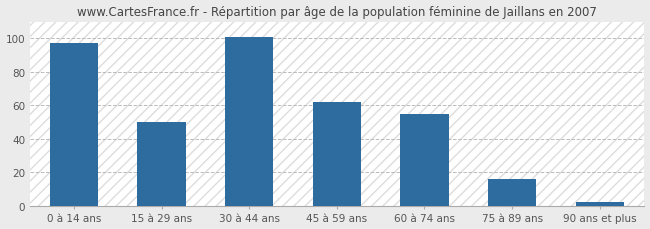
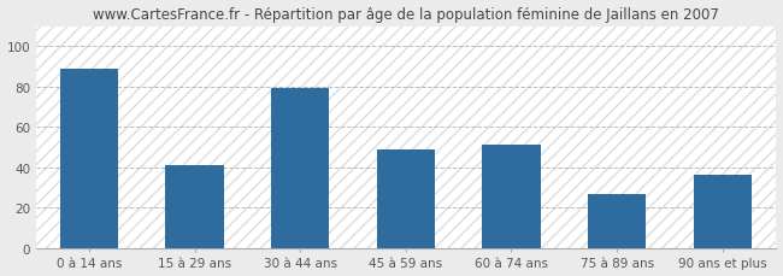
0 à 14 ans: 97 -> 89
15 à 29 ans: 50 -> 41
30 à 44 ans: 101 -> 79
45 à 59 ans: 62 -> 49
60 à 74 ans: 55 -> 51
75 à 89 ans: 16 -> 27
90 ans et plus: 2 -> 36
